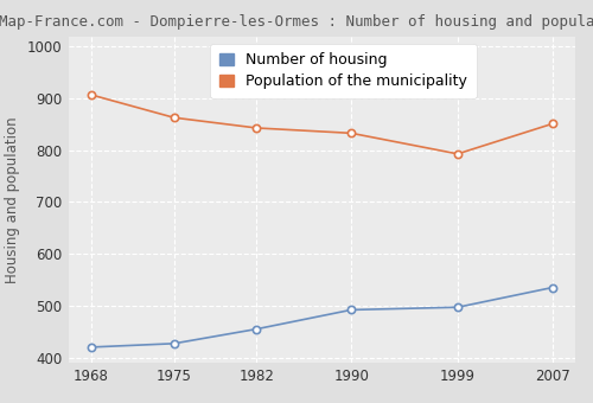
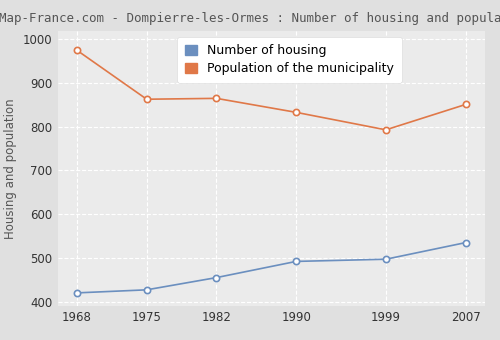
Population of the municipality/1968: 907 -> 975
Population of the municipality/1982: 843 -> 865
